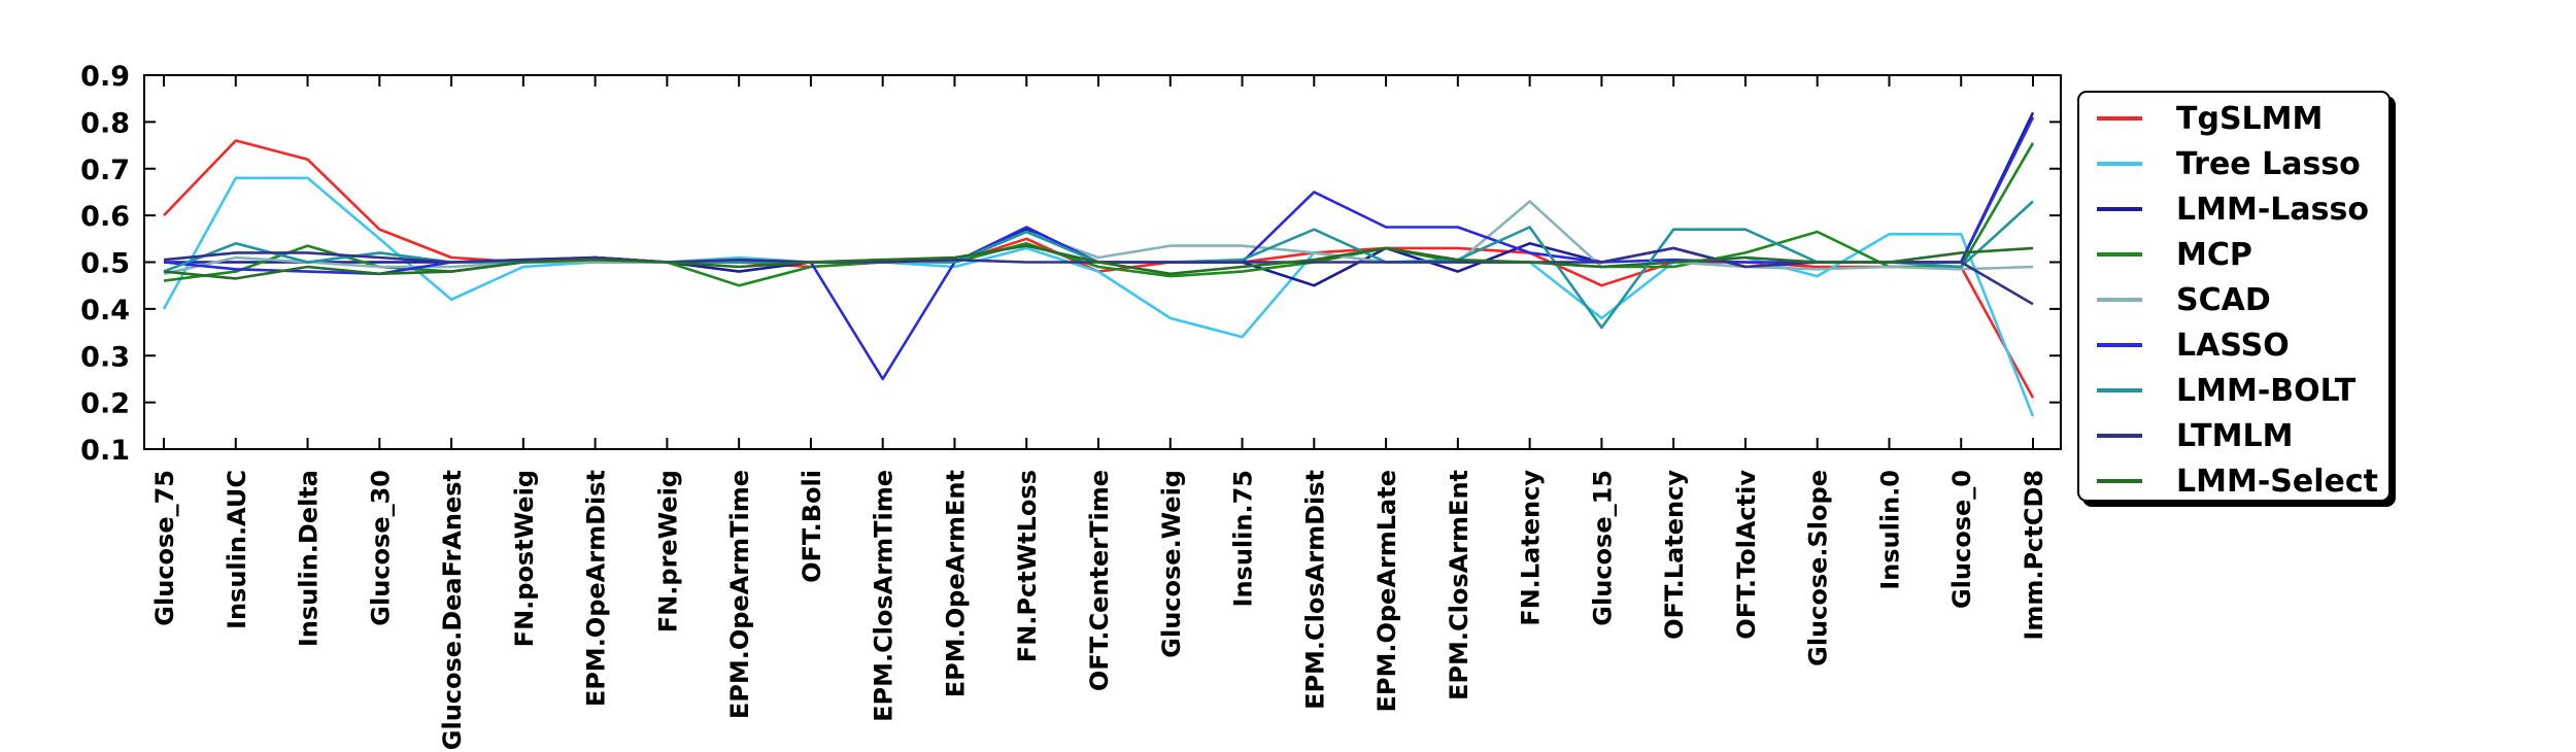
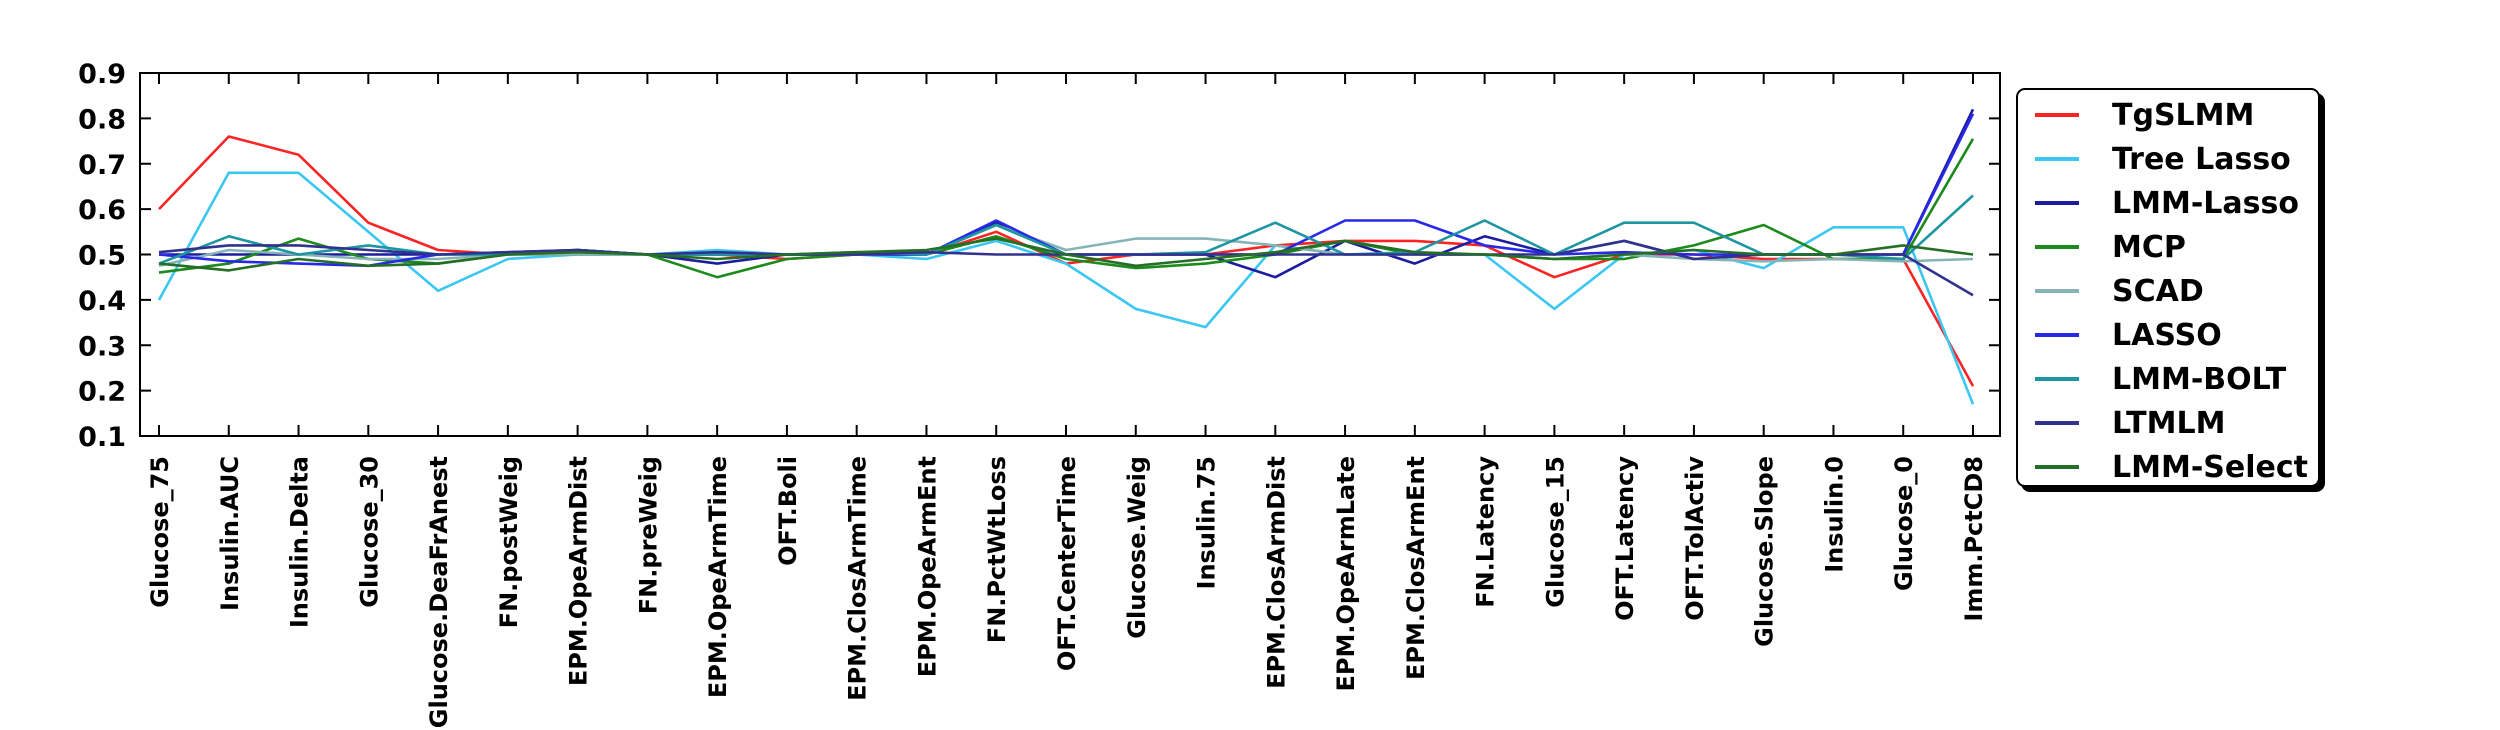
LASSO/EPM.ClosArmTime: 0.25 -> 0.50
LASSO/EPM.ClosArmDist: 0.65 -> 0.50
SCAD/FN.Latency: 0.63 -> 0.50
LMM-BOLT/Glucose_15: 0.36 -> 0.50
LMM-Select/Imm.PctCD8: 0.53 -> 0.50
